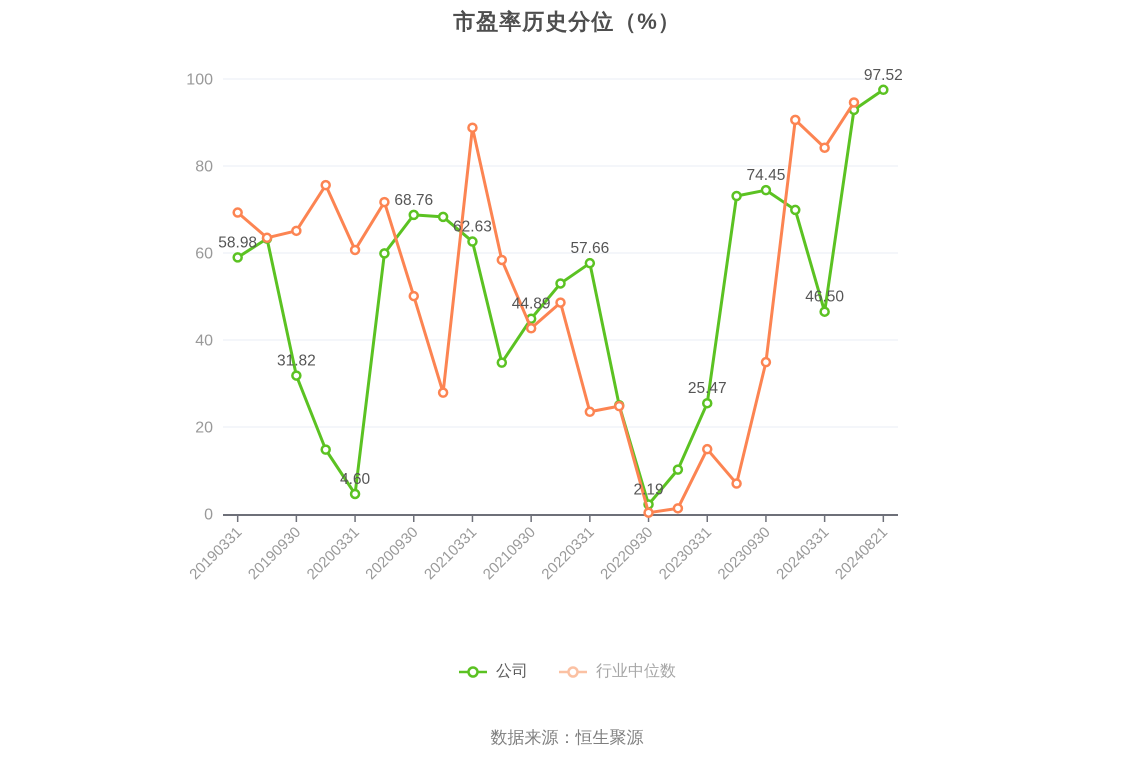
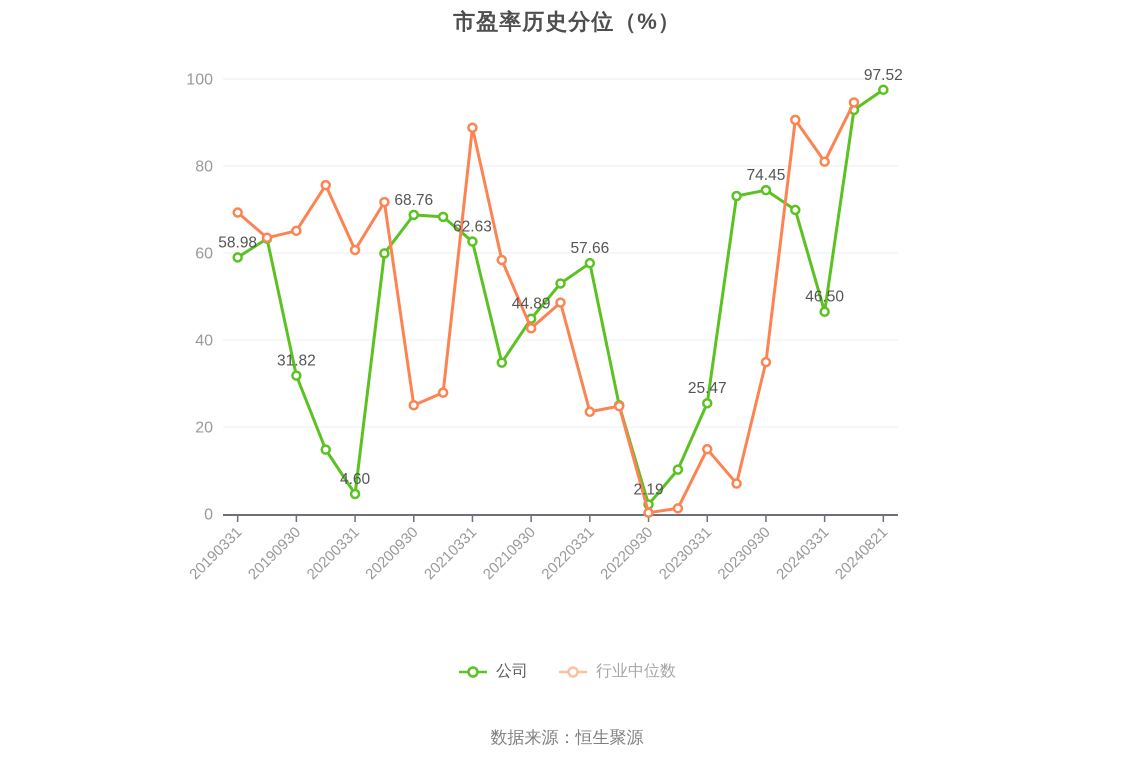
行业中位数/20200930: 50 -> 25
行业中位数/20240331: 84 -> 81
